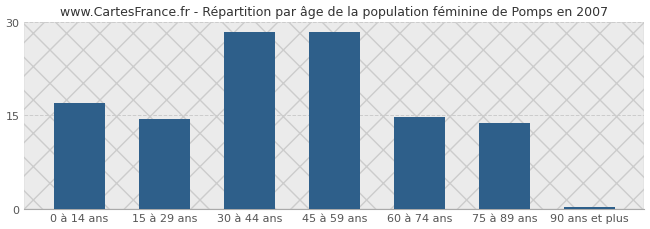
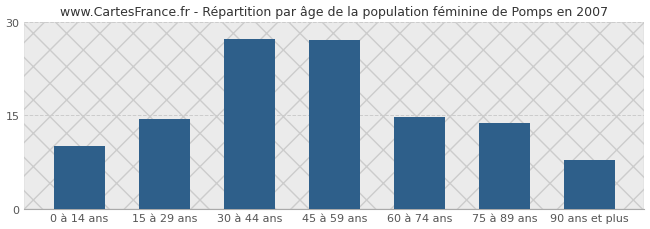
0 à 14 ans: 17.0 -> 10.0
30 à 44 ans: 28.3 -> 27.2
45 à 59 ans: 28.3 -> 27.0
90 ans et plus: 0.3 -> 7.8
